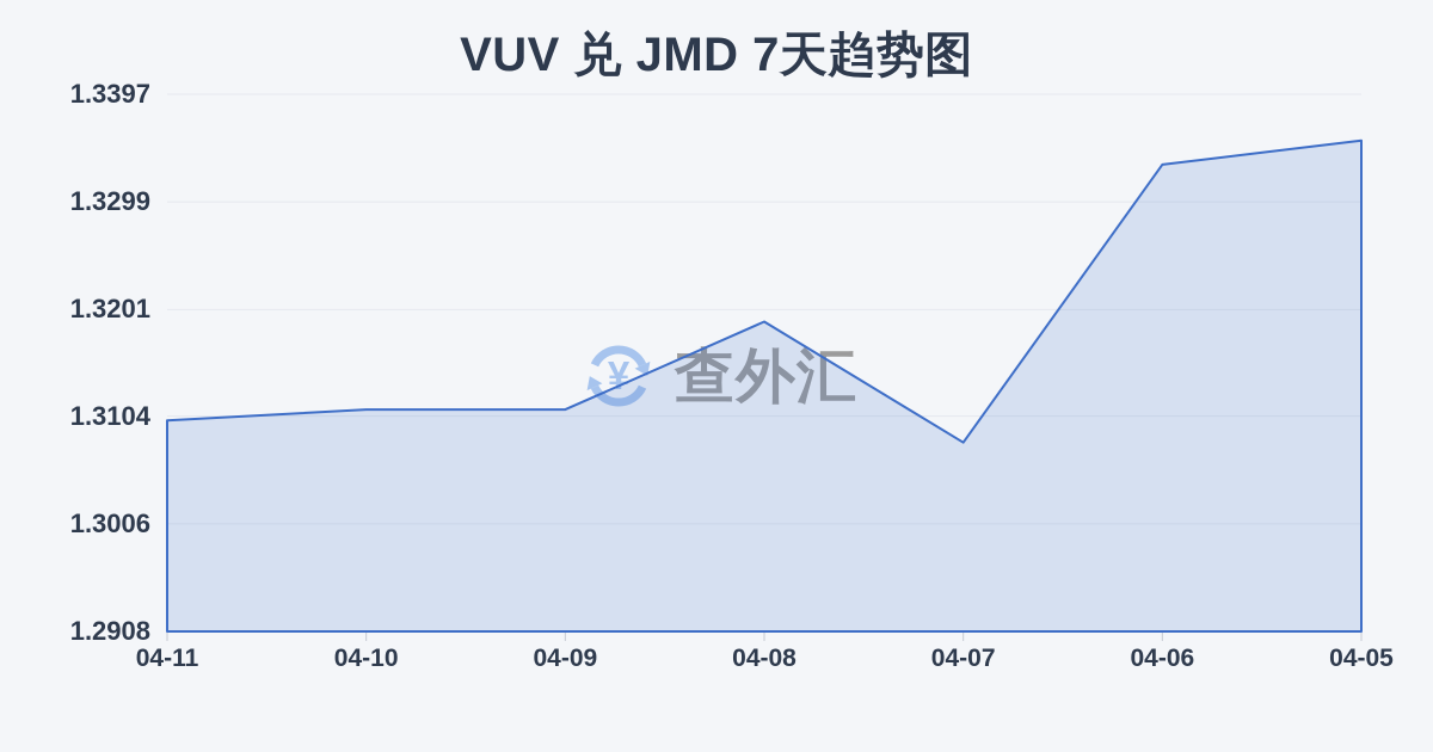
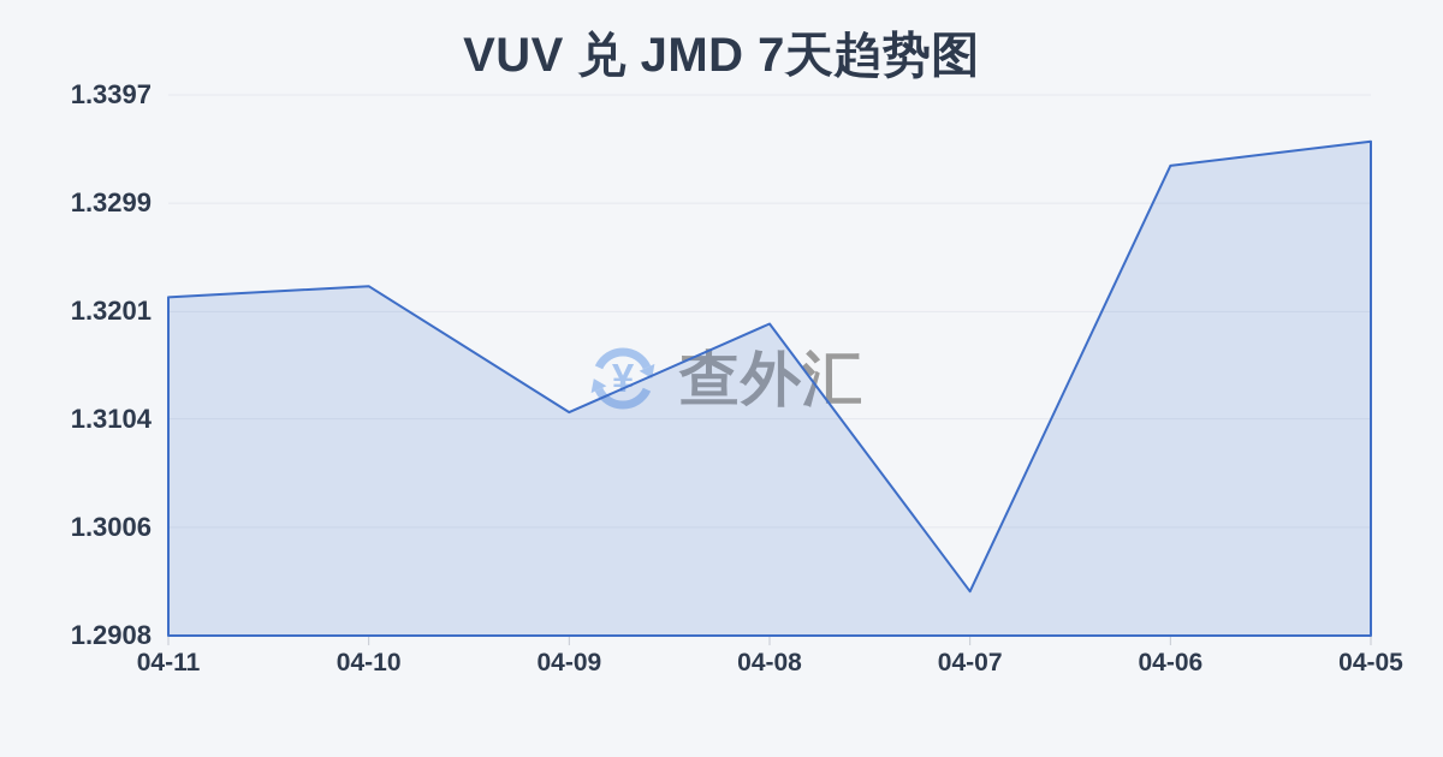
04-11: 1.310 -> 1.321
04-10: 1.311 -> 1.322
04-07: 1.308 -> 1.295
